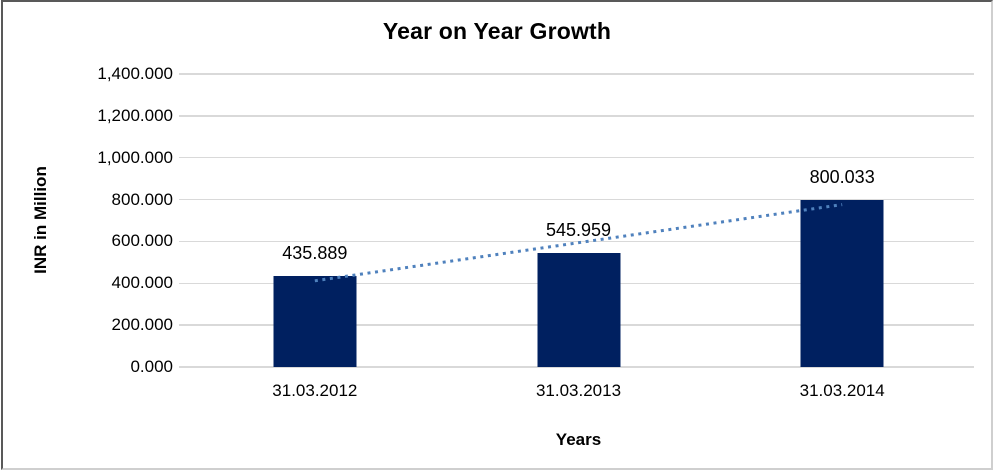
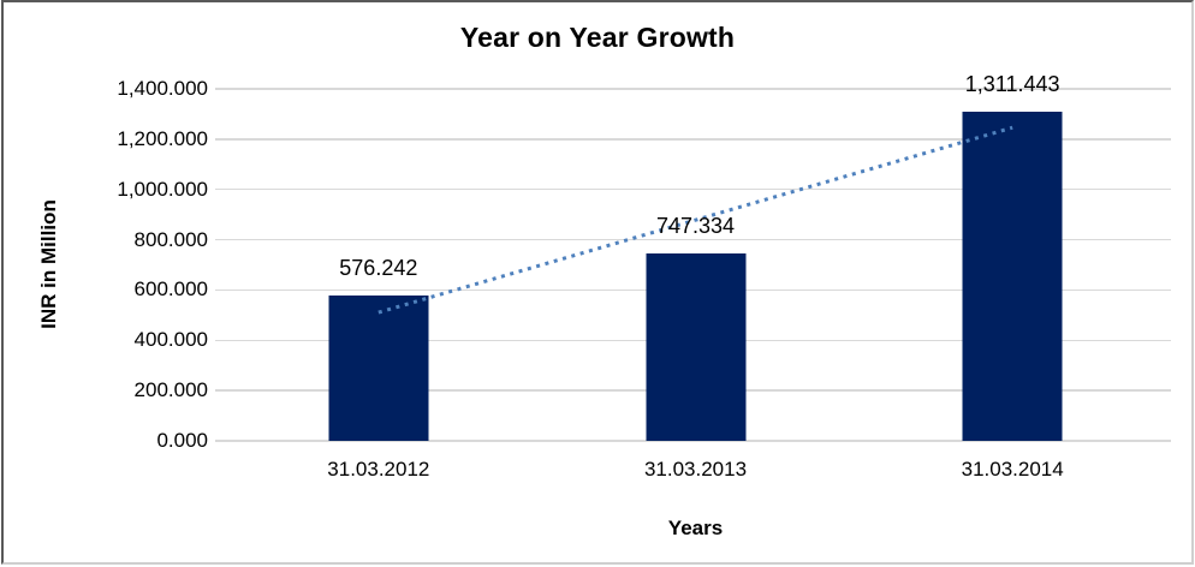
31.03.2012: 435.889 -> 576.242
31.03.2013: 545.959 -> 747.334
31.03.2014: 800.033 -> 1,311.443
